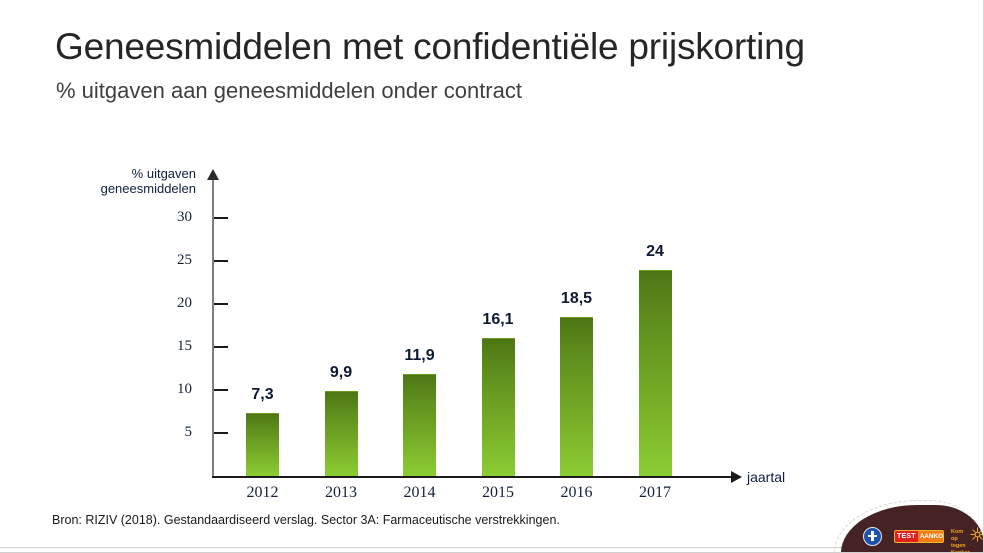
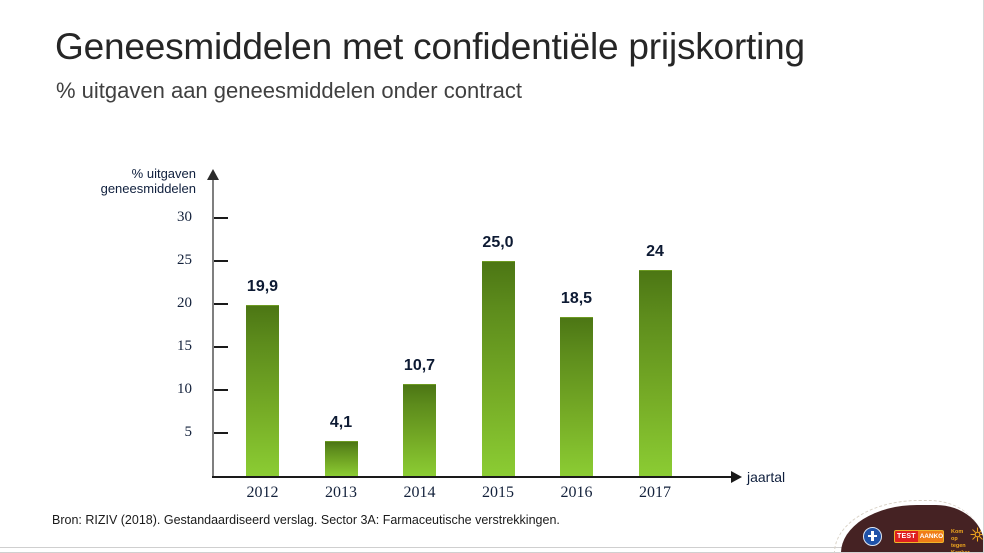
2012: 7,3 -> 19,9
2013: 9,9 -> 4,1
2014: 11,9 -> 10,7
2015: 16,1 -> 25,0
